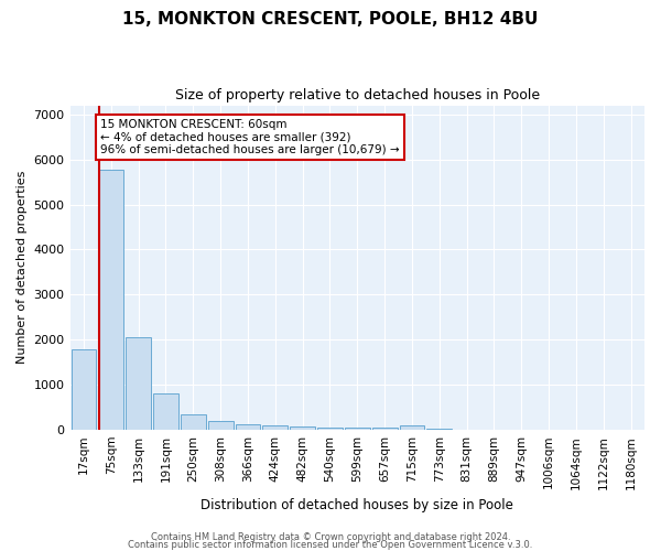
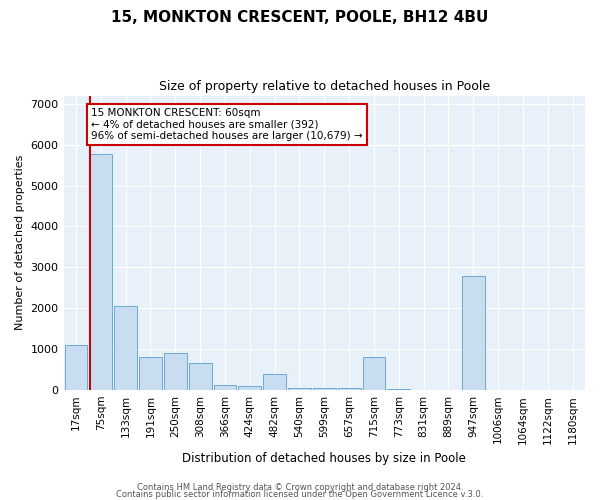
17sqm: 1780 -> 1100
250sqm: 350 -> 900
308sqm: 200 -> 650
482sqm: 70 -> 400
715sqm: 100 -> 800
947sqm: 0 -> 2800
